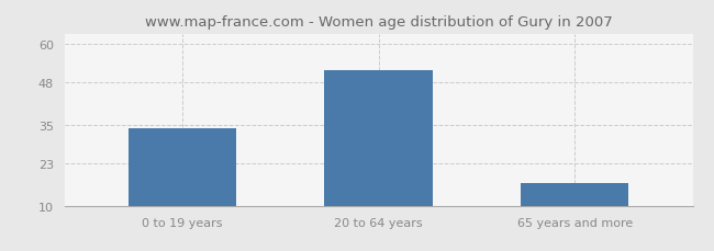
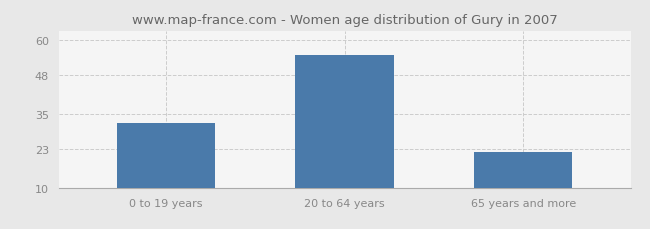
0 to 19 years: 34 -> 32
20 to 64 years: 52 -> 55
65 years and more: 17 -> 22
